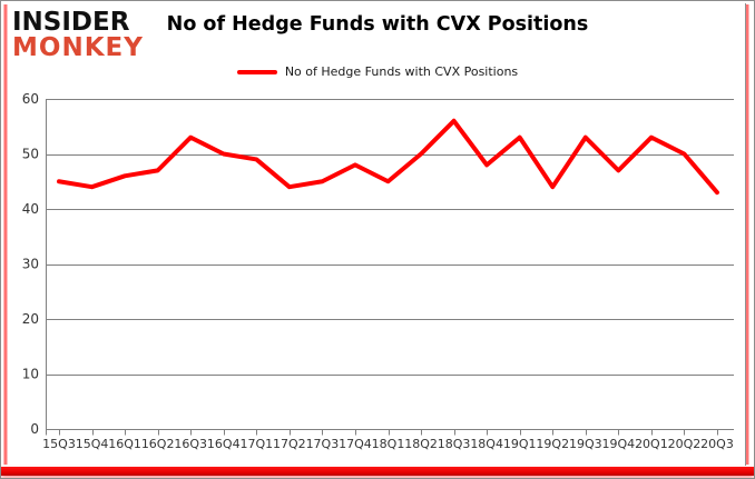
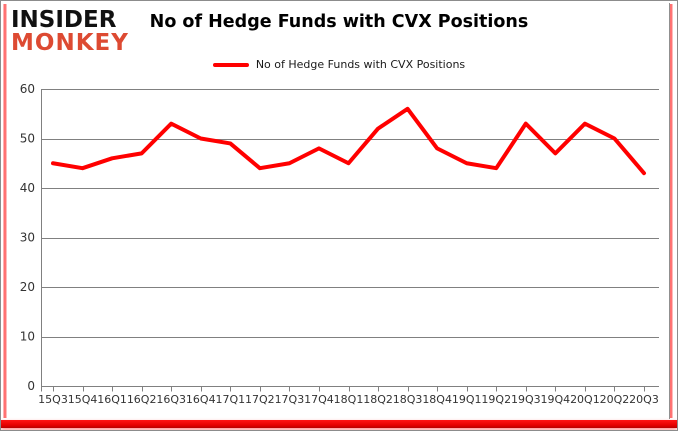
18Q2: 50 -> 52
19Q1: 53 -> 45
